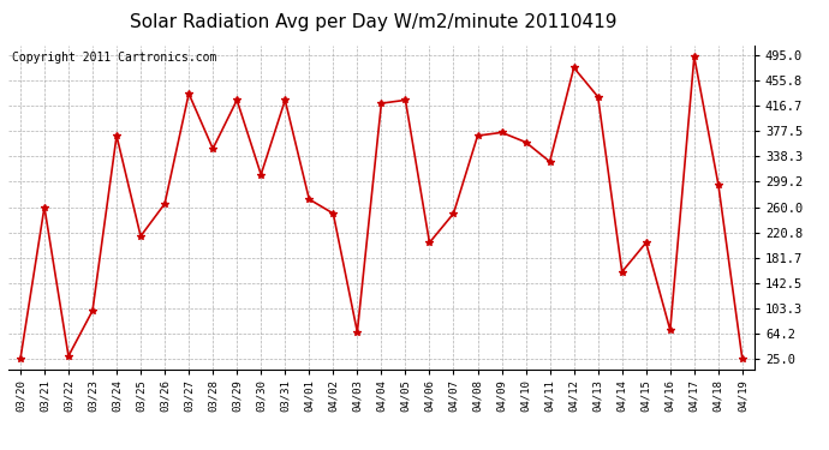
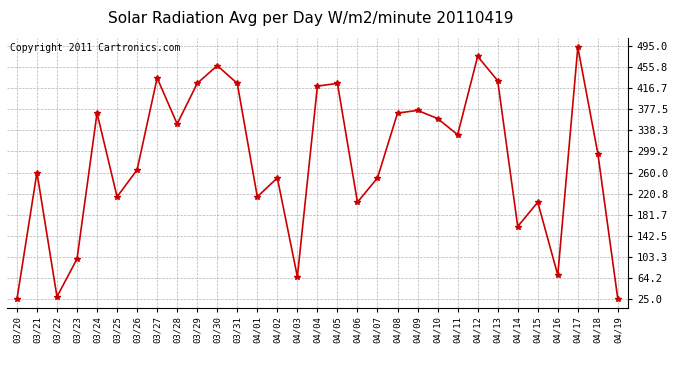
03/30: 310 -> 458
04/01: 272 -> 215
